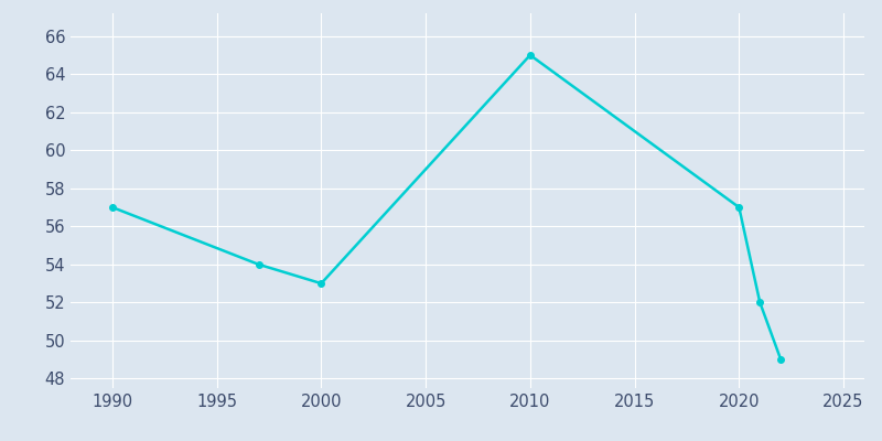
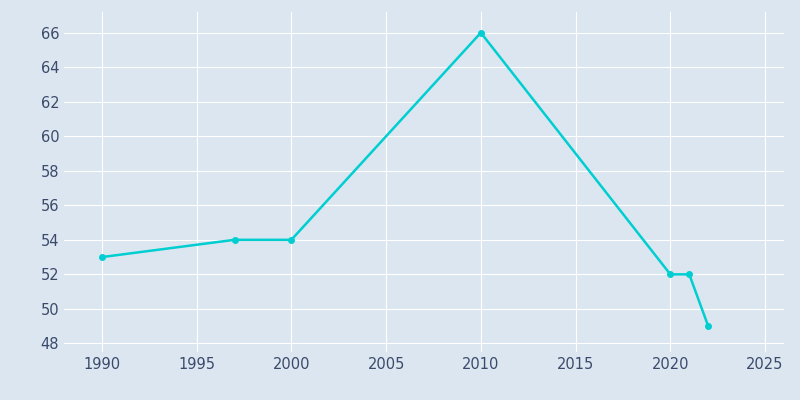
1990: 57 -> 53
2000: 53 -> 54
2010: 65 -> 66
2020: 57 -> 52
